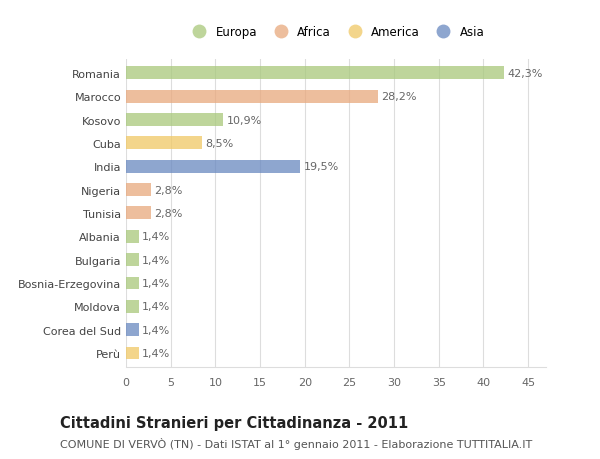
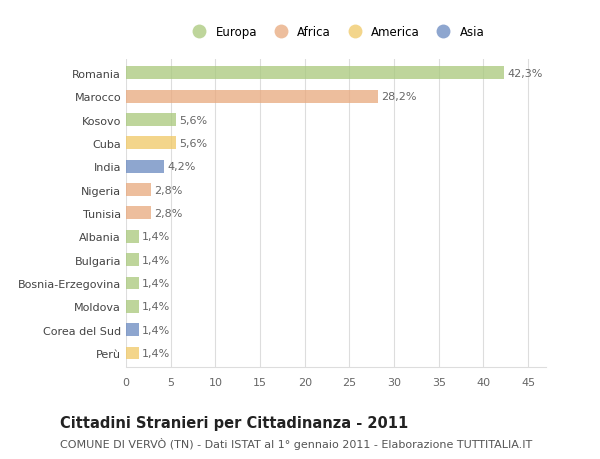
Kosovo: 10,9% -> 5,6%
Cuba: 8,5% -> 5,6%
India: 19,5% -> 4,2%
